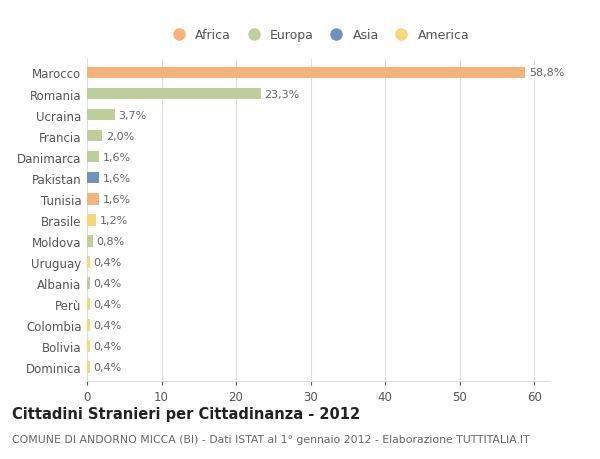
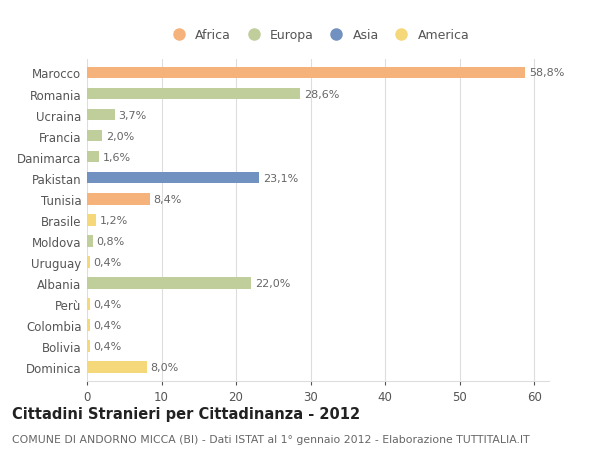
Romania: 23,3% -> 28,6%
Pakistan: 1,6% -> 23,1%
Tunisia: 1,6% -> 8,4%
Albania: 0,4% -> 22,0%
Dominica: 0,4% -> 8,0%
